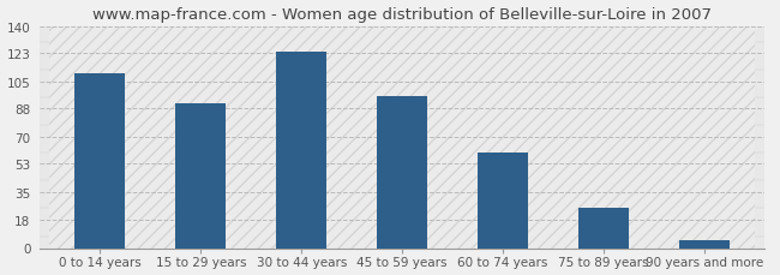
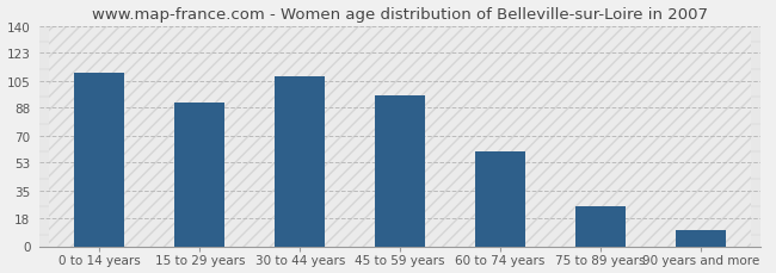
30 to 44 years: 124 -> 108
90 years and more: 5 -> 10
